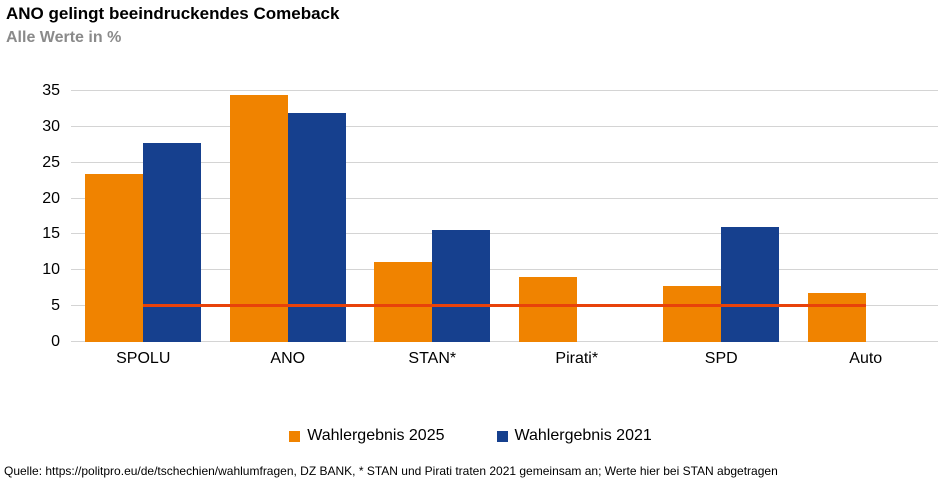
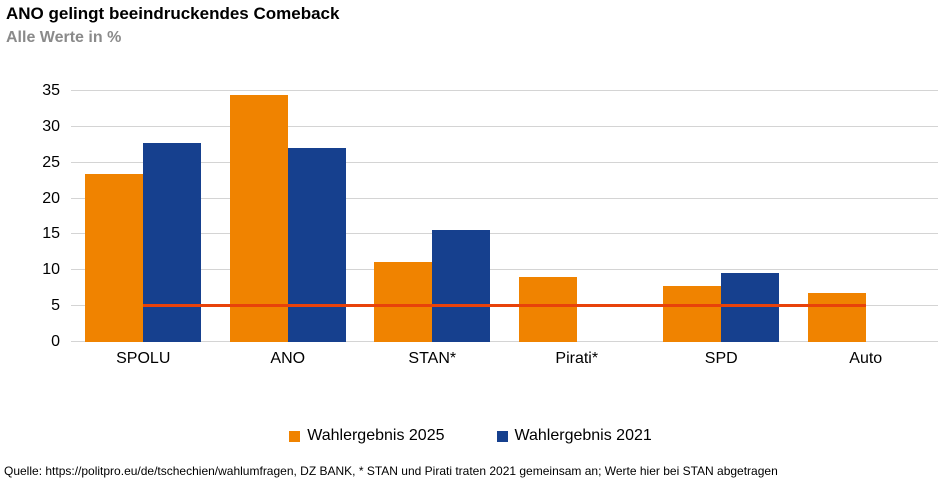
Wahlergebnis 2021/ANO: 32 -> 27
Wahlergebnis 2021/SPD: 16 -> 10
